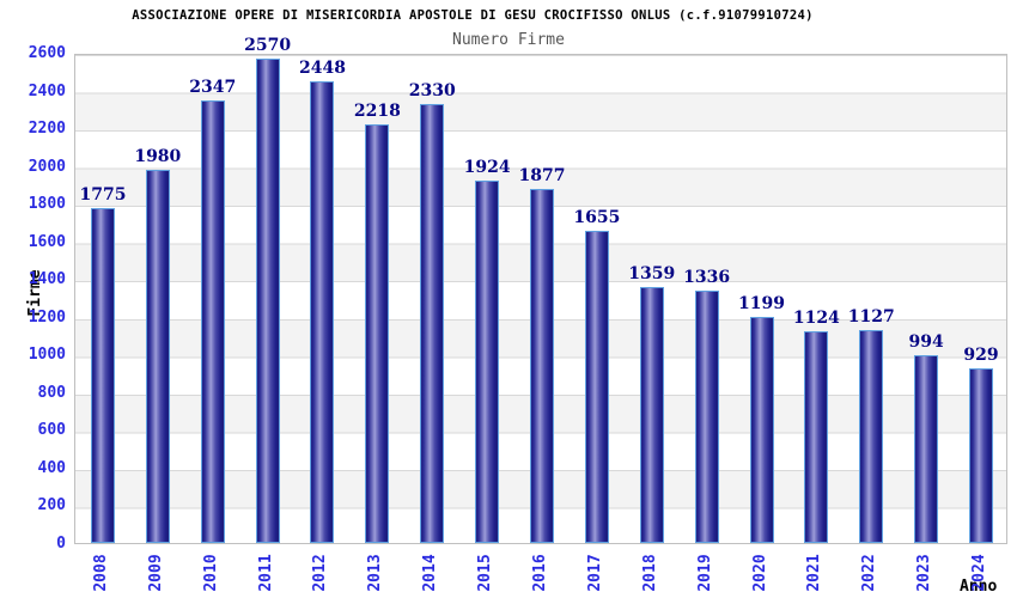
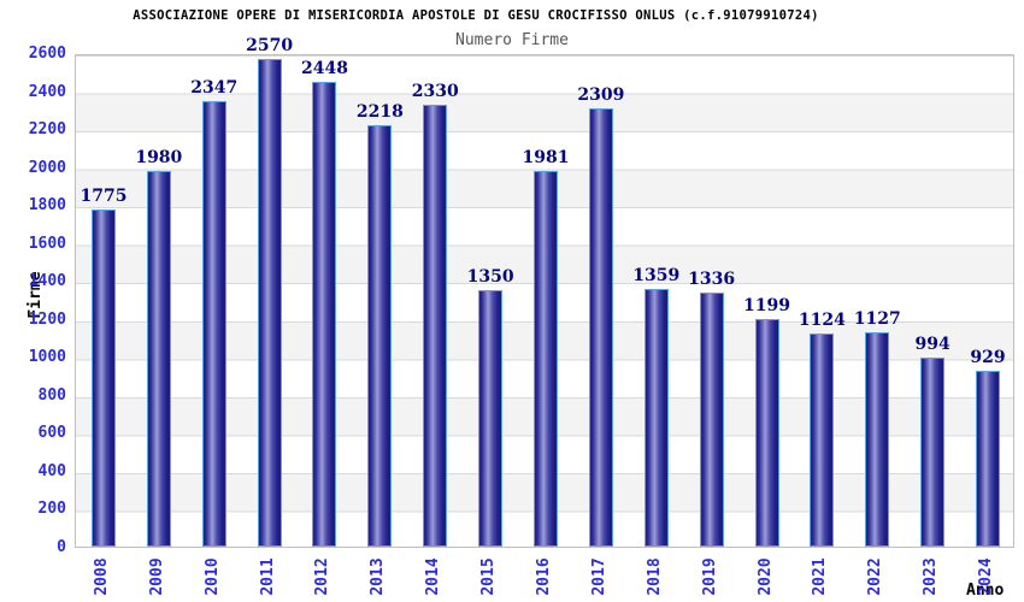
2015: 1924 -> 1350
2016: 1877 -> 1981
2017: 1655 -> 2309
